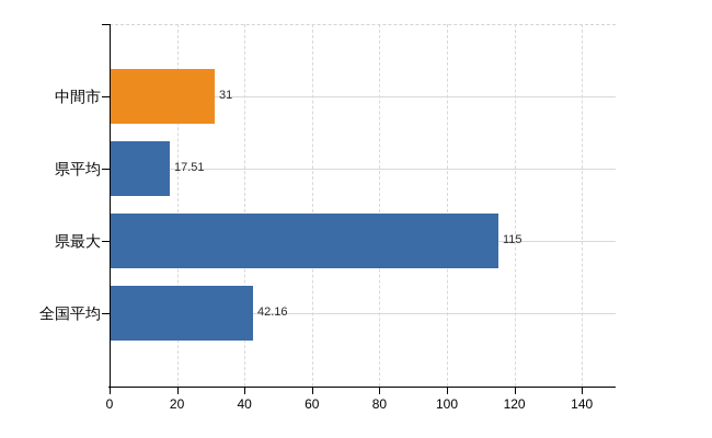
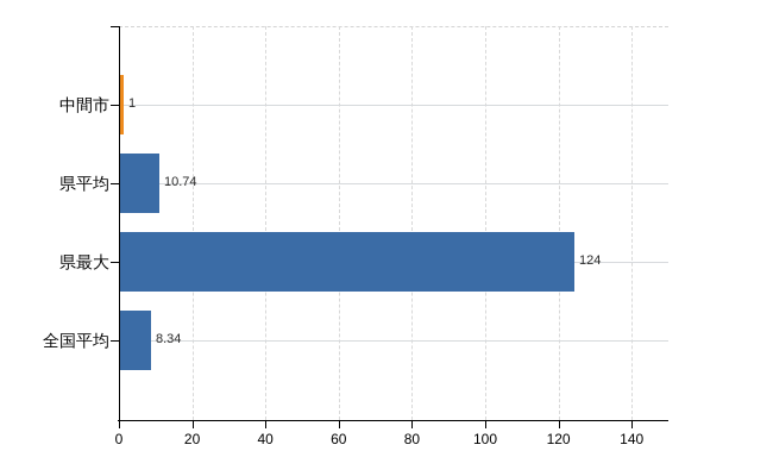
中間市: 31 -> 1
県平均: 17.51 -> 10.74
県最大: 115 -> 124
全国平均: 42.16 -> 8.34
